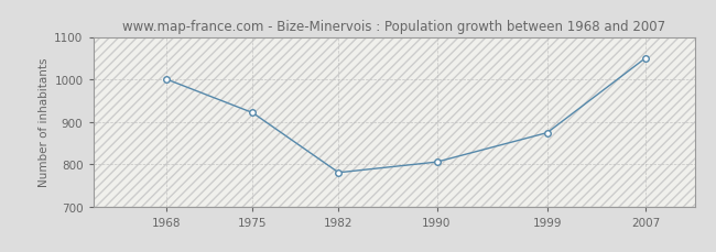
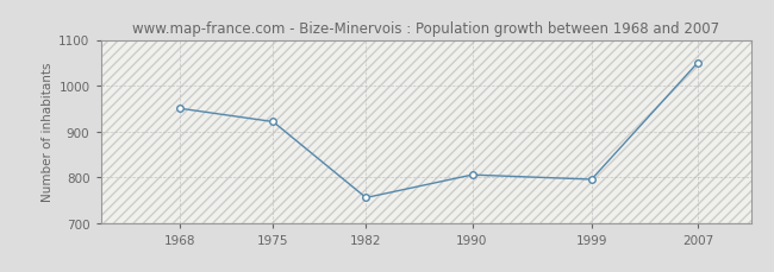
1968: 1000 -> 950
1982: 780 -> 755
1999: 874 -> 795
